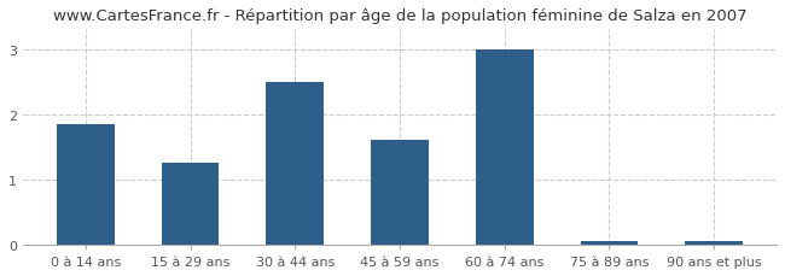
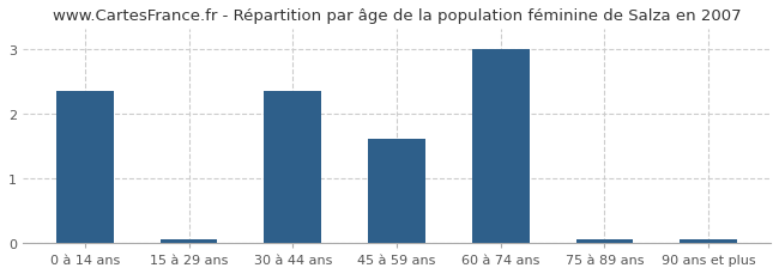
0 à 14 ans: 1.84 -> 2.35
15 à 29 ans: 1.26 -> 0.05
30 à 44 ans: 2.50 -> 2.35
